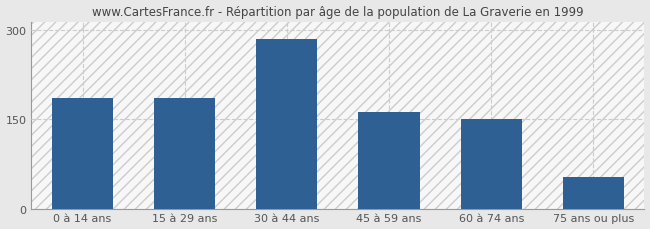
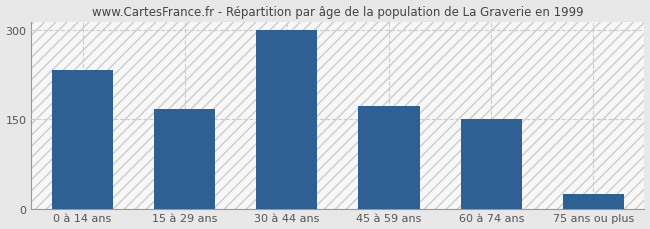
0 à 14 ans: 186 -> 233
15 à 29 ans: 186 -> 168
30 à 44 ans: 286 -> 300
45 à 59 ans: 162 -> 173
75 ans ou plus: 54 -> 25
